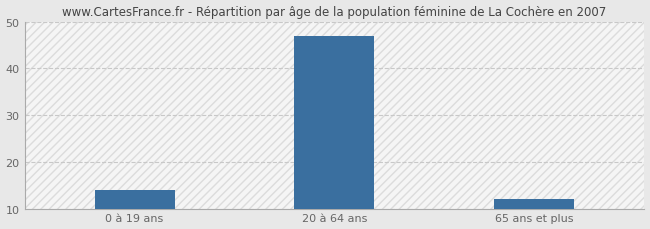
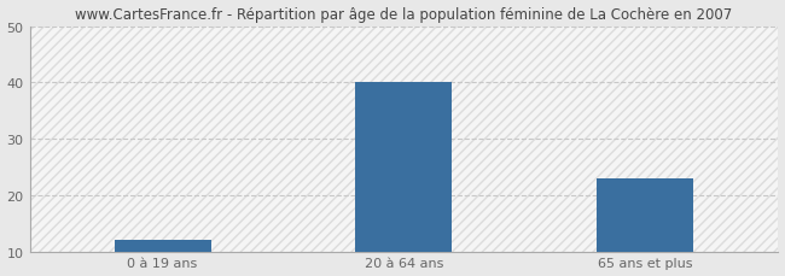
0 à 19 ans: 14 -> 12
20 à 64 ans: 47 -> 40
65 ans et plus: 12 -> 23
